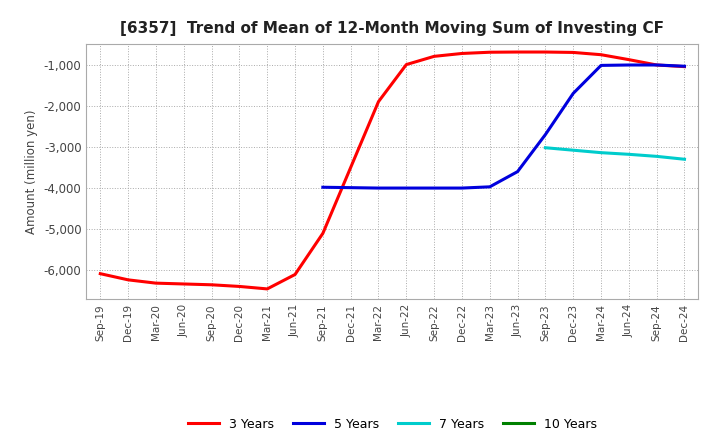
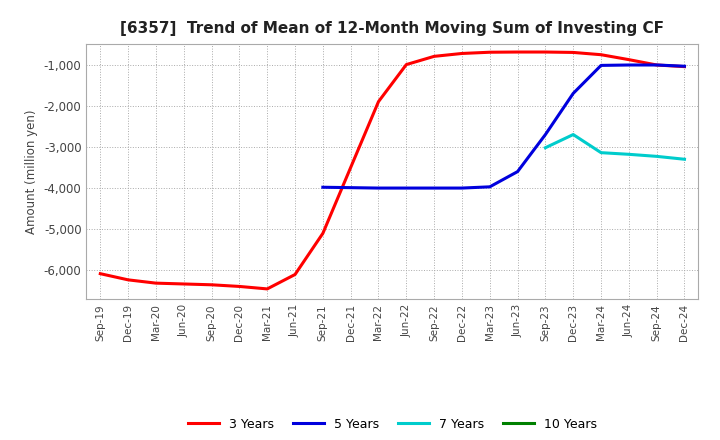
7 Years/Dec-23: -3,080 -> -2,700
